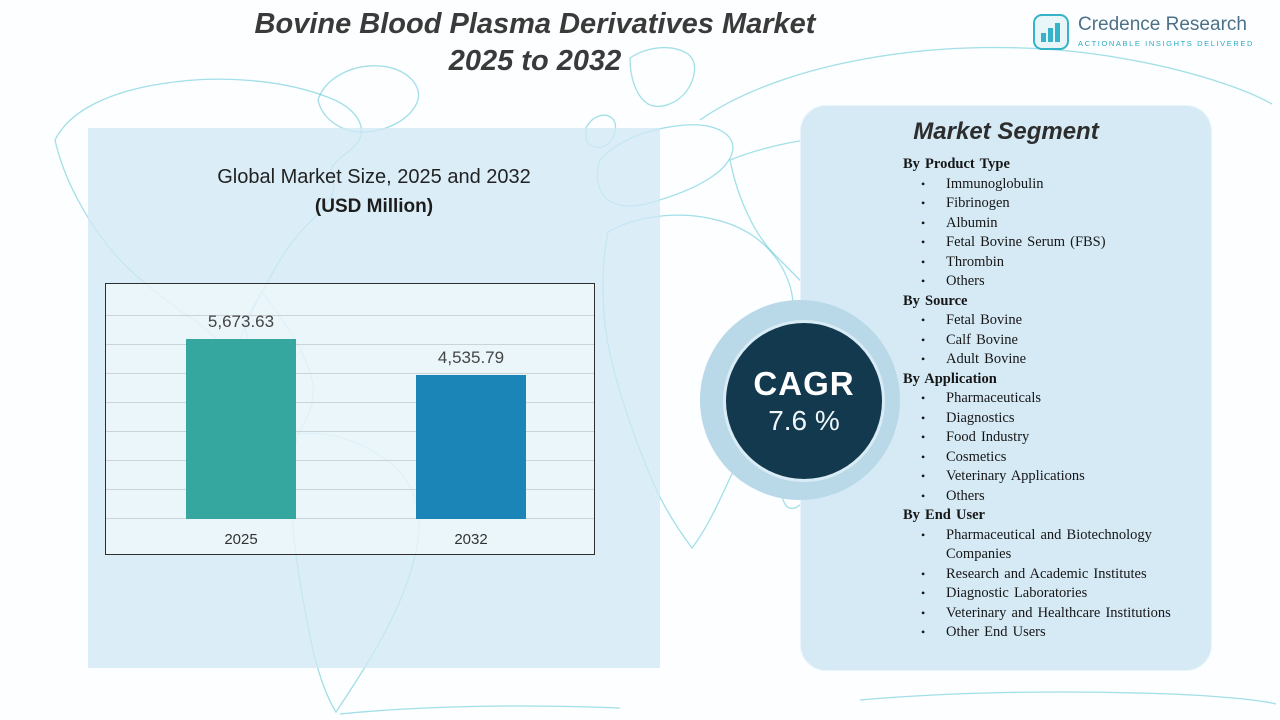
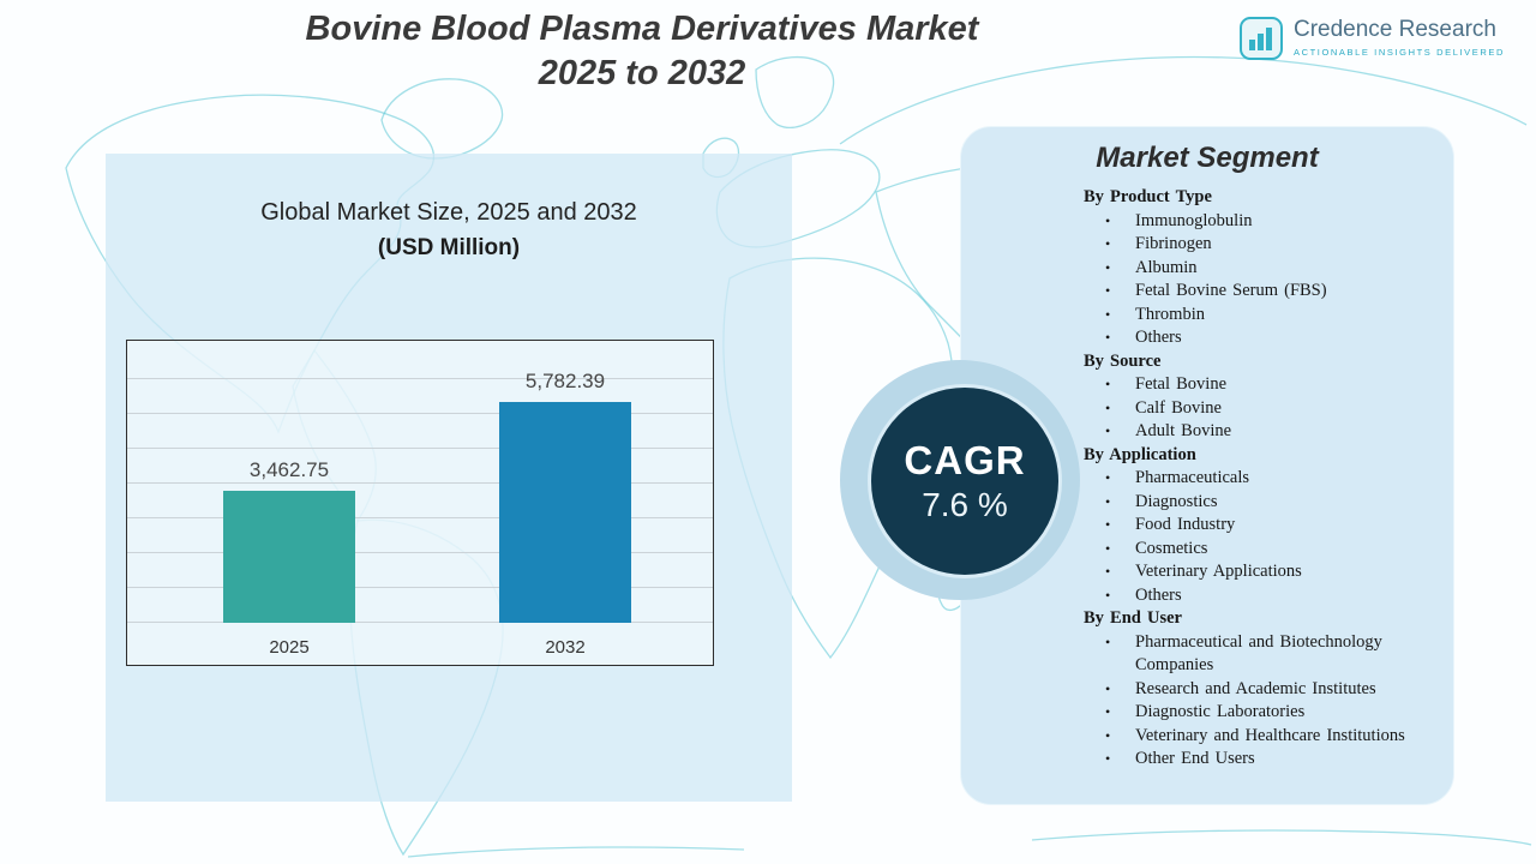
2025: 5,673.63 -> 3,462.75
2032: 4,535.79 -> 5,782.39
